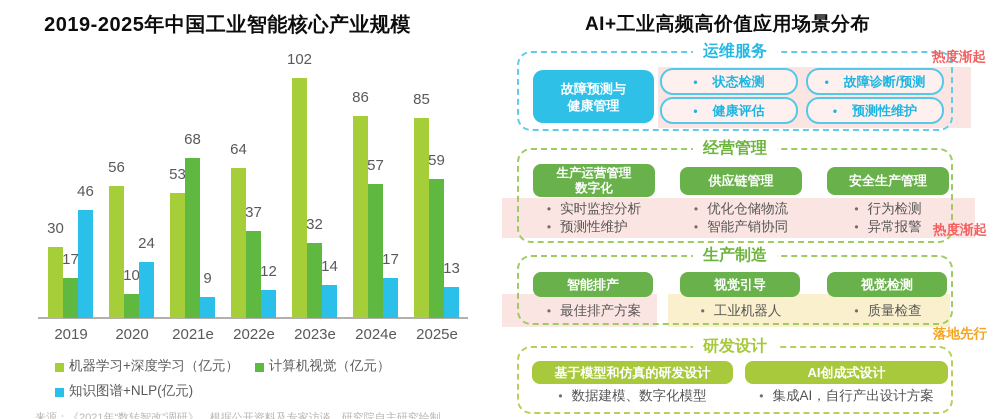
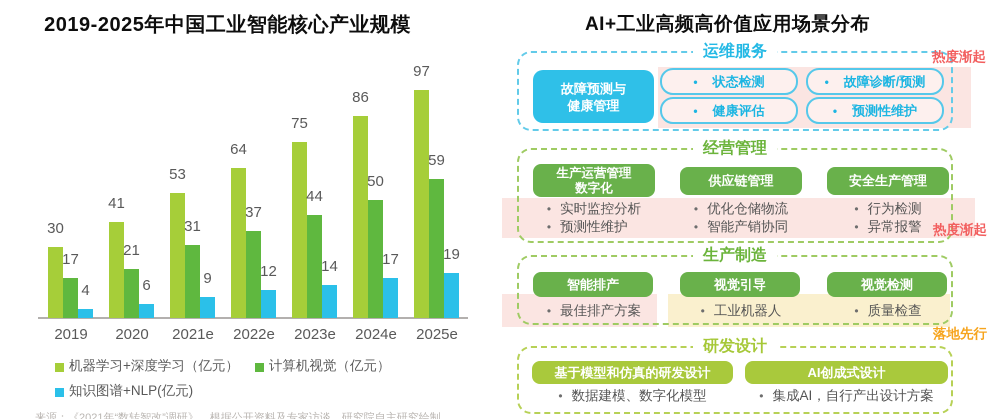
知识图谱+NLP(亿元)/2019: 46 -> 4
机器学习+深度学习（亿元）/2020: 56 -> 41
计算机视觉（亿元）/2020: 10 -> 21
知识图谱+NLP(亿元)/2020: 24 -> 6
计算机视觉（亿元）/2021e: 68 -> 31
机器学习+深度学习（亿元）/2023e: 102 -> 75
计算机视觉（亿元）/2023e: 32 -> 44
计算机视觉（亿元）/2024e: 57 -> 50
机器学习+深度学习（亿元）/2025e: 85 -> 97
知识图谱+NLP(亿元)/2025e: 13 -> 19
